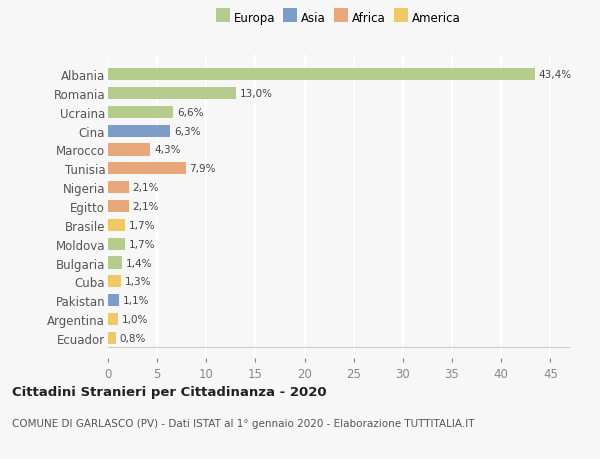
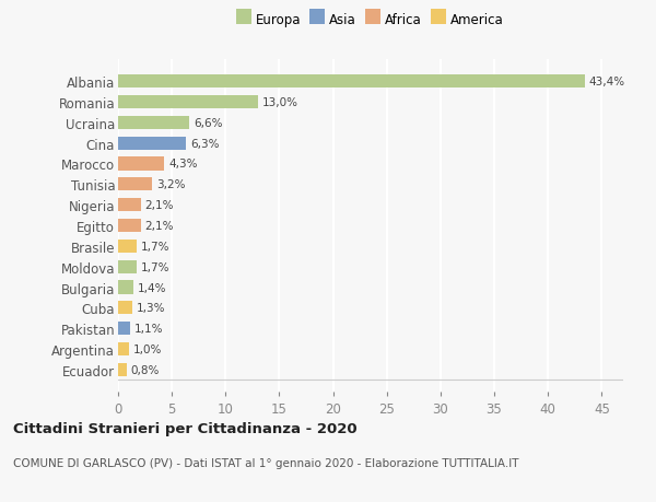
Tunisia: 7,9% -> 3,2%
